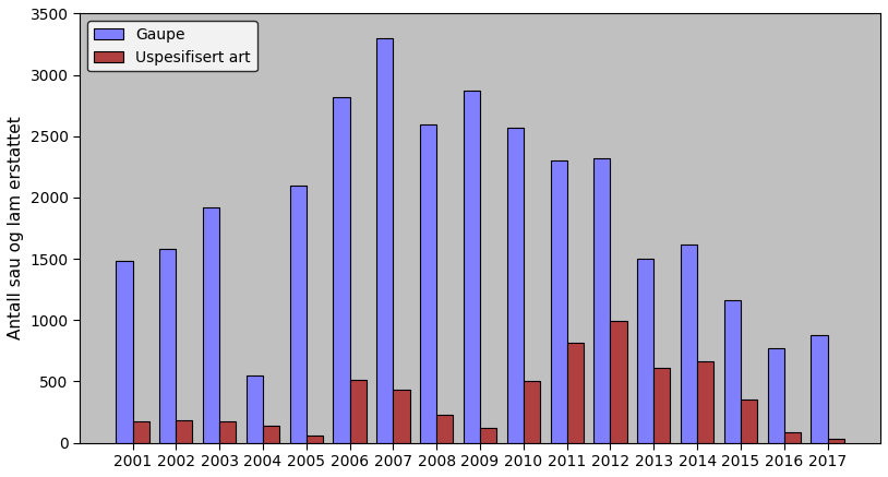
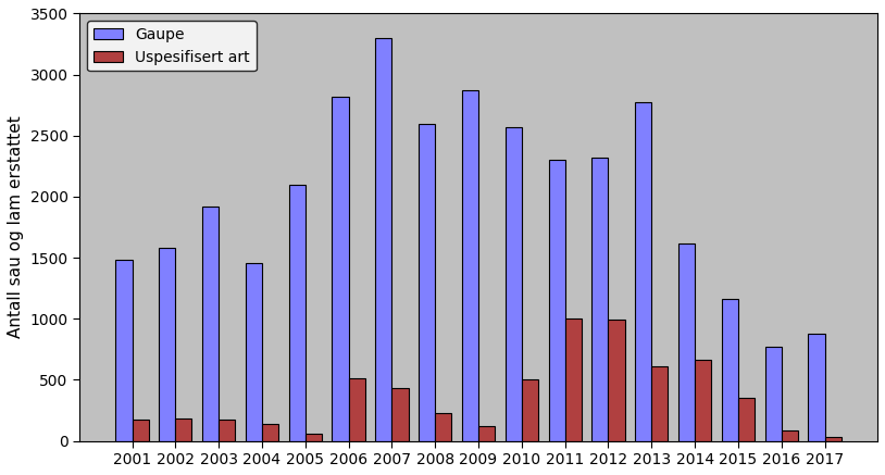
Gaupe/2004: 550 -> 1460
Uspesifisert art/2011: 820 -> 1000
Gaupe/2013: 1500 -> 2770
